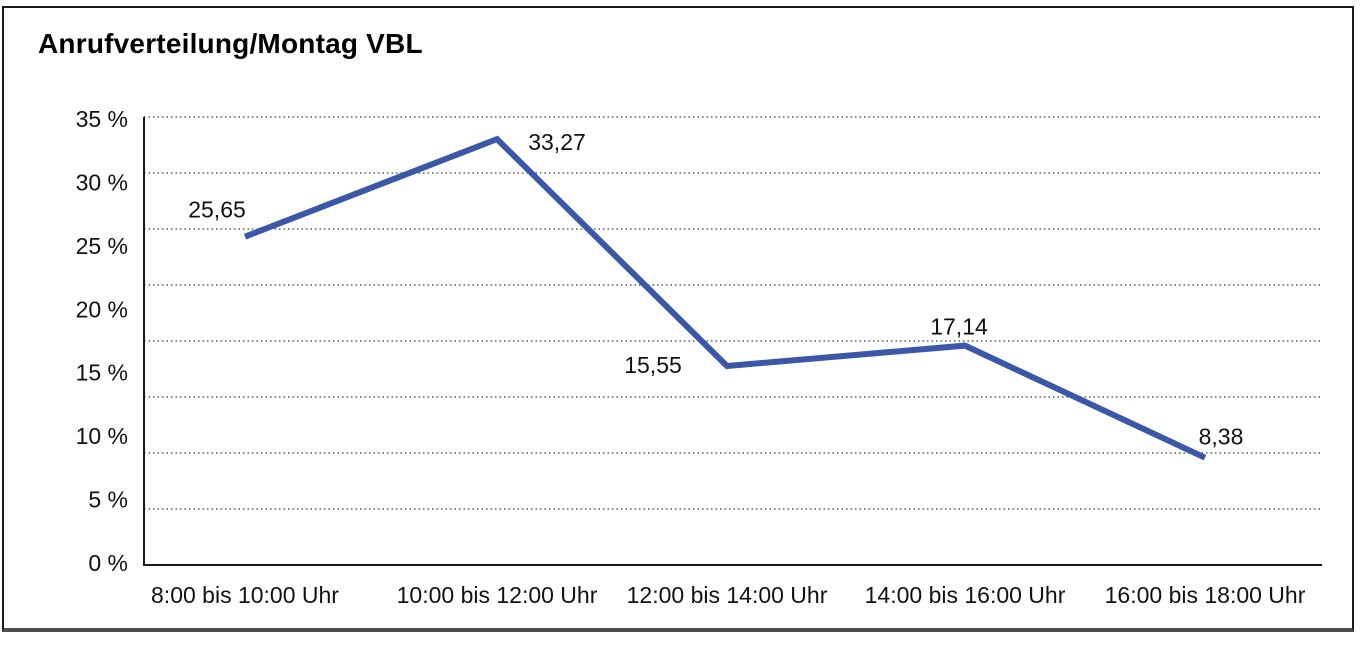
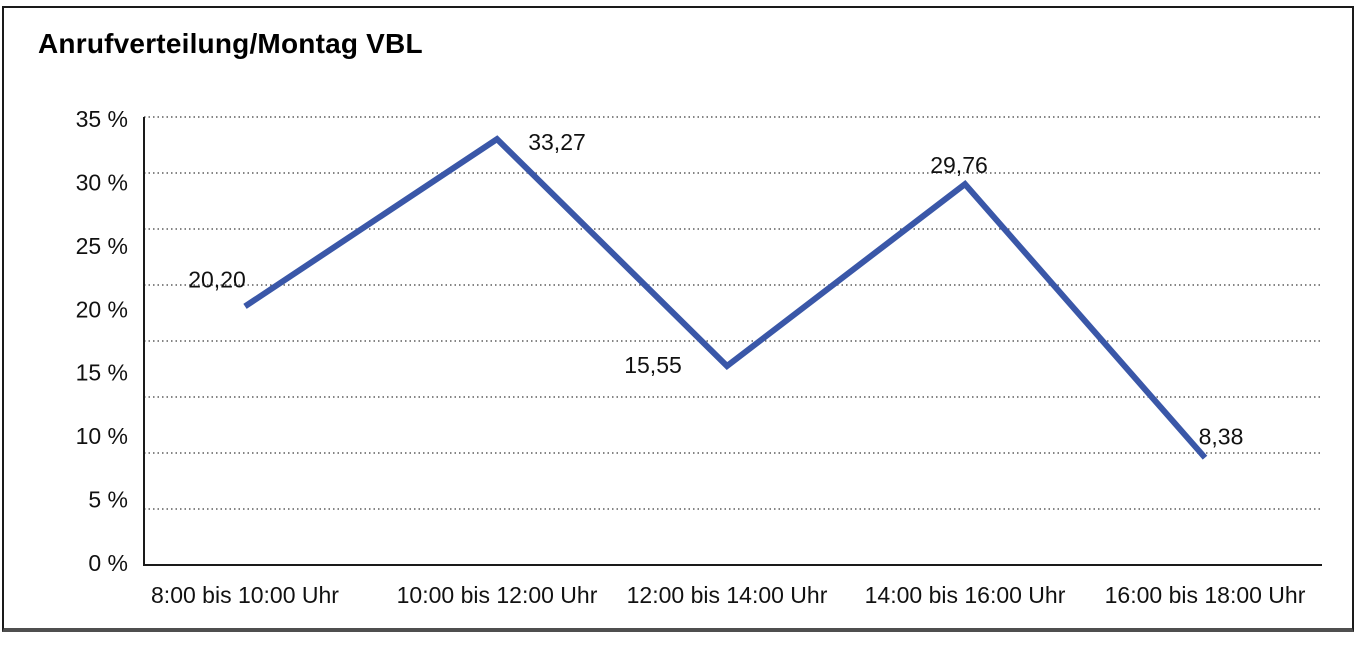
8:00 bis 10:00 Uhr: 25,65 -> 20,20
14:00 bis 16:00 Uhr: 17,14 -> 29,76
